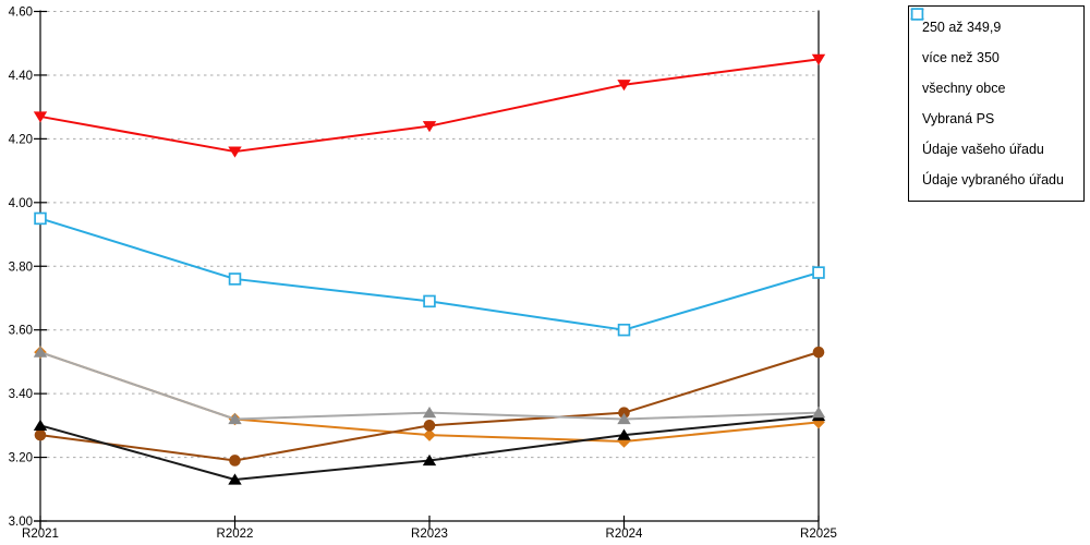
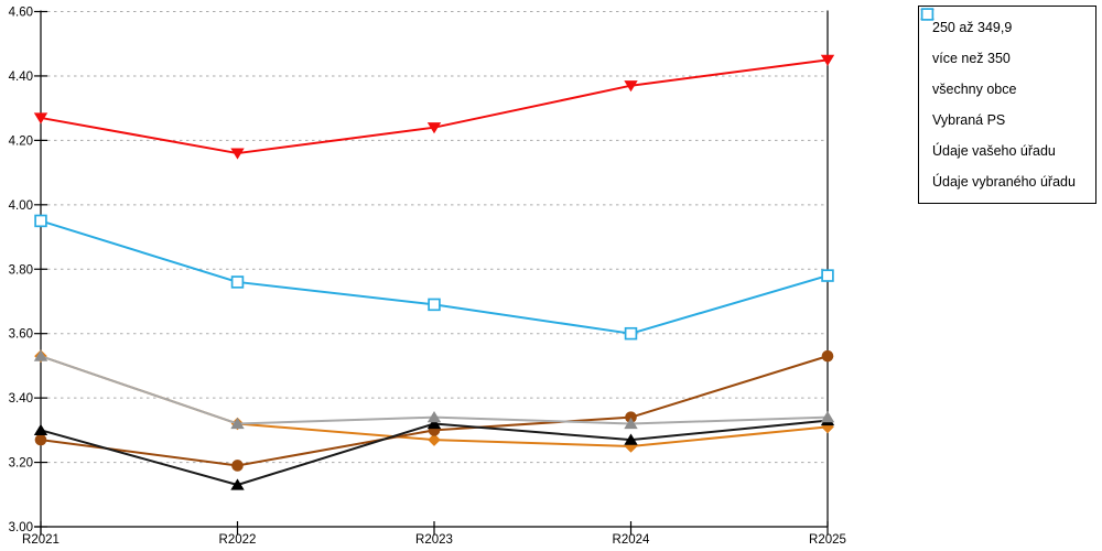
všechny obce/R2023: 3.19 -> 3.32
